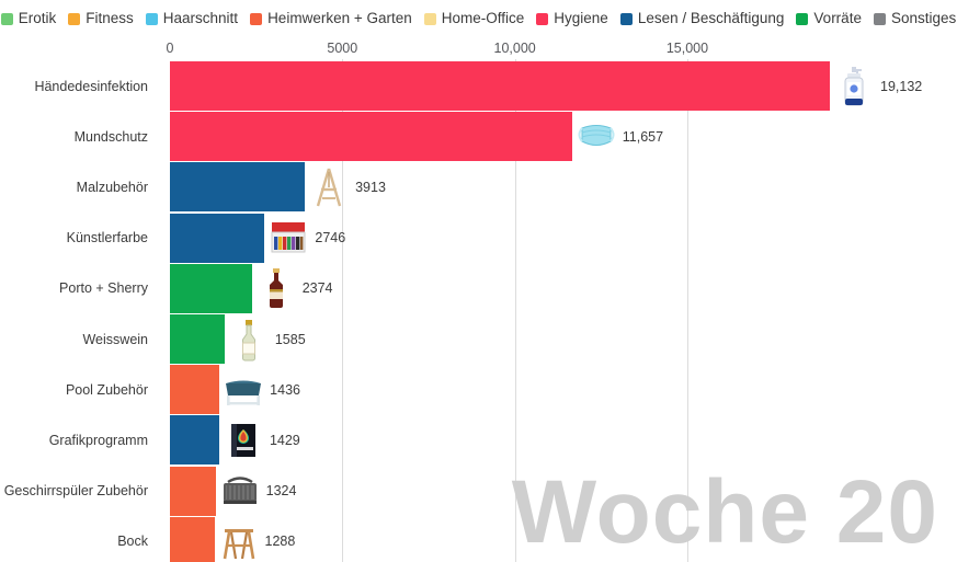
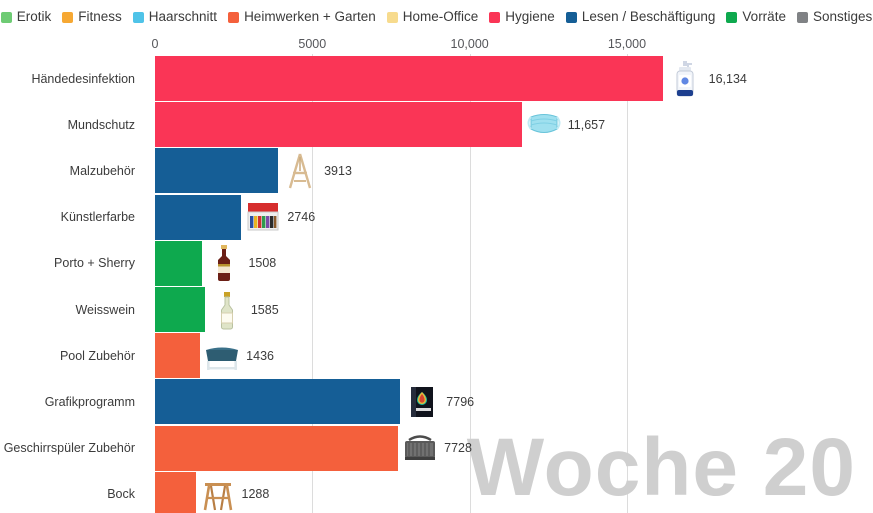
Händedesinfektion: 19,132 -> 16,134
Porto + Sherry: 2374 -> 1508
Grafikprogramm: 1429 -> 7796
Geschirrspüler Zubehör: 1324 -> 7728
